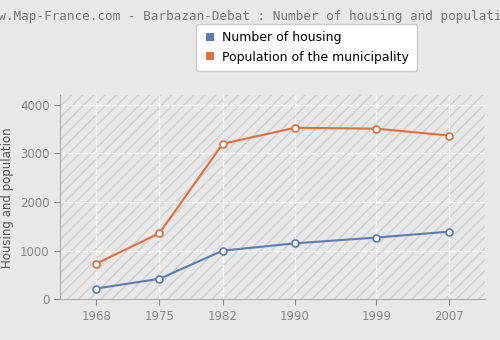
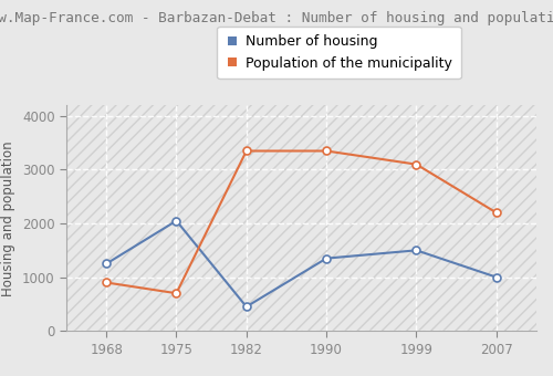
Number of housing/1968: 220 -> 1250
Population of the municipality/1968: 730 -> 900
Number of housing/1975: 420 -> 2050
Population of the municipality/1975: 1360 -> 700
Number of housing/1982: 1000 -> 450
Population of the municipality/1982: 3200 -> 3350
Number of housing/1990: 1150 -> 1350
Population of the municipality/1990: 3530 -> 3350
Number of housing/1999: 1270 -> 1500
Population of the municipality/1999: 3510 -> 3100
Number of housing/2007: 1390 -> 1000
Population of the municipality/2007: 3370 -> 2200
